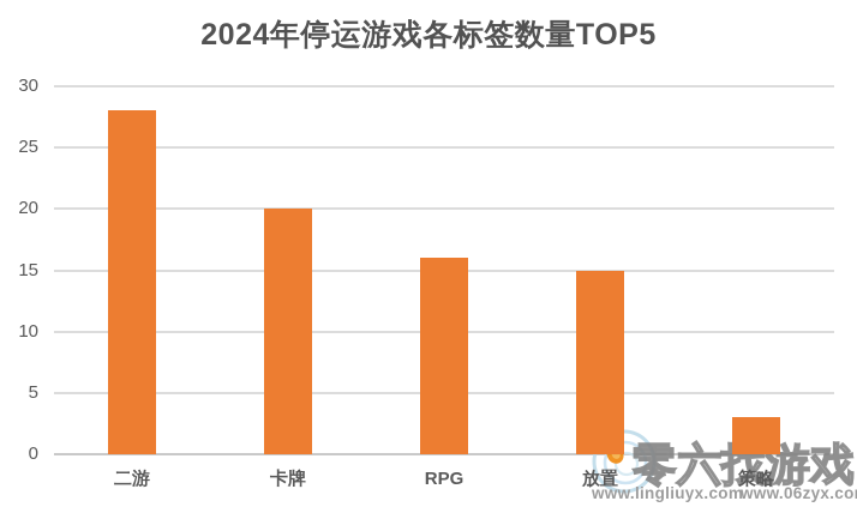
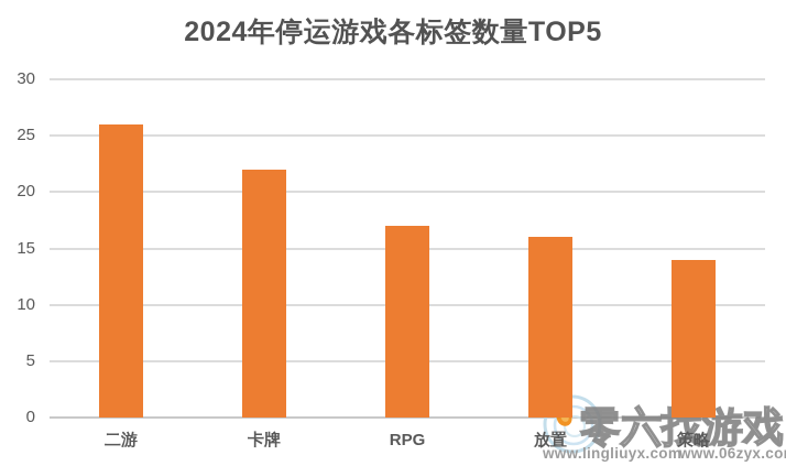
二游: 28 -> 26
卡牌: 20 -> 22
RPG: 16 -> 17
放置: 15 -> 16
策略: 3 -> 14
